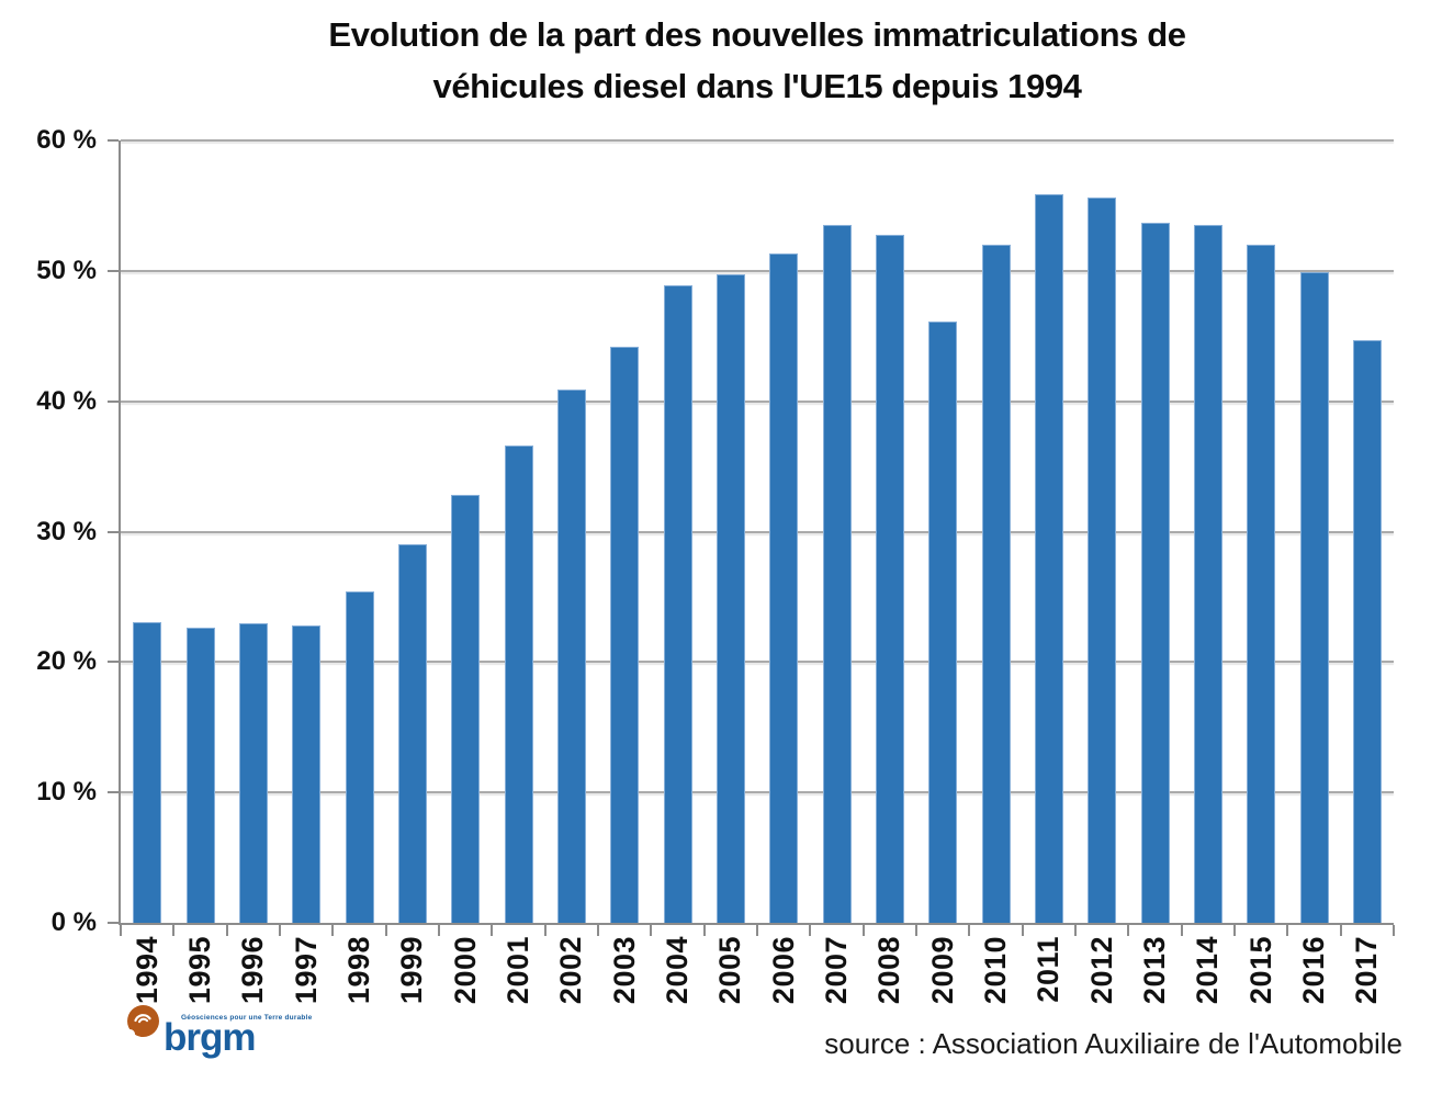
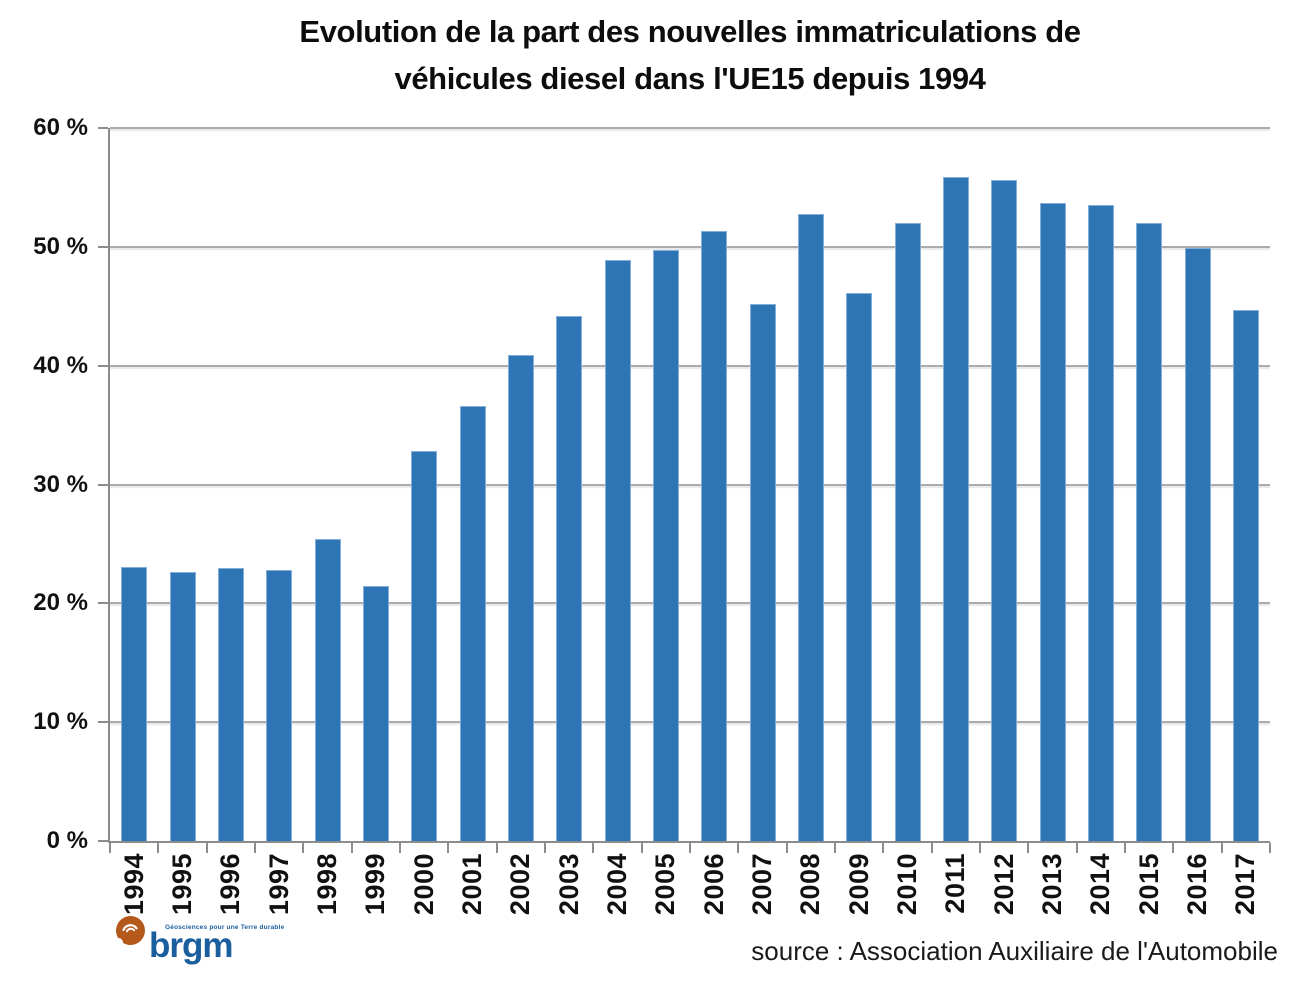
1999: 29.0% -> 21.5%
2007: 53.5% -> 45.2%
